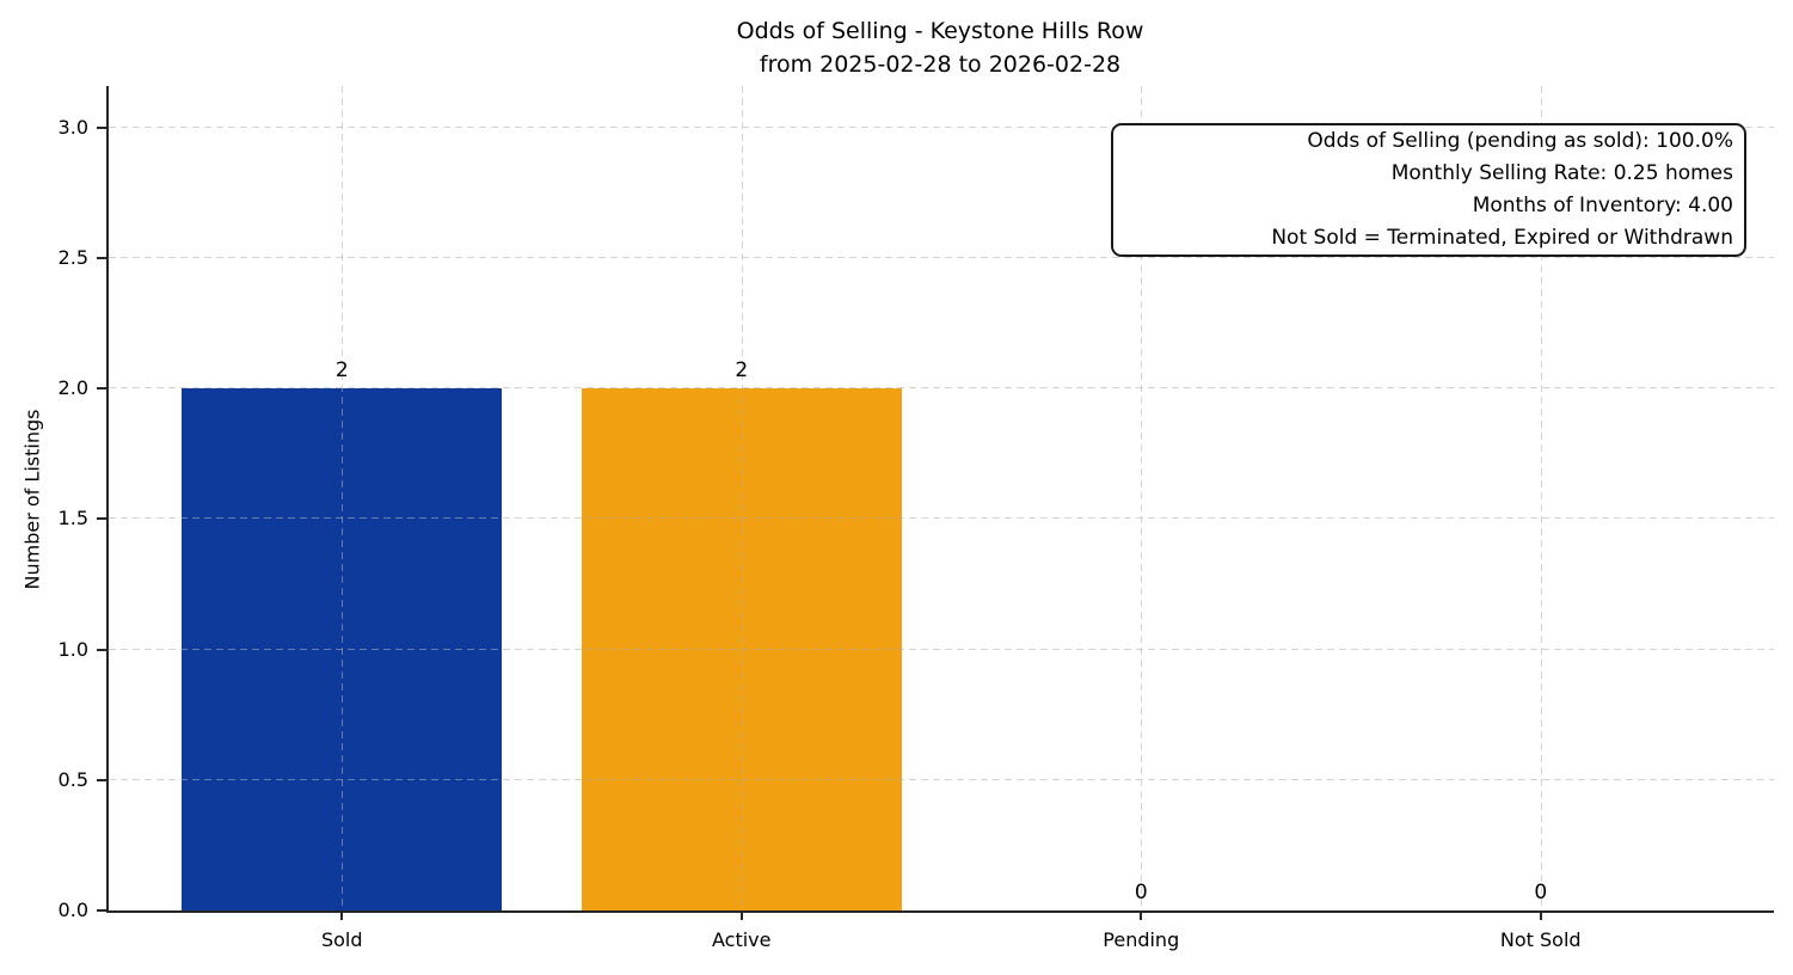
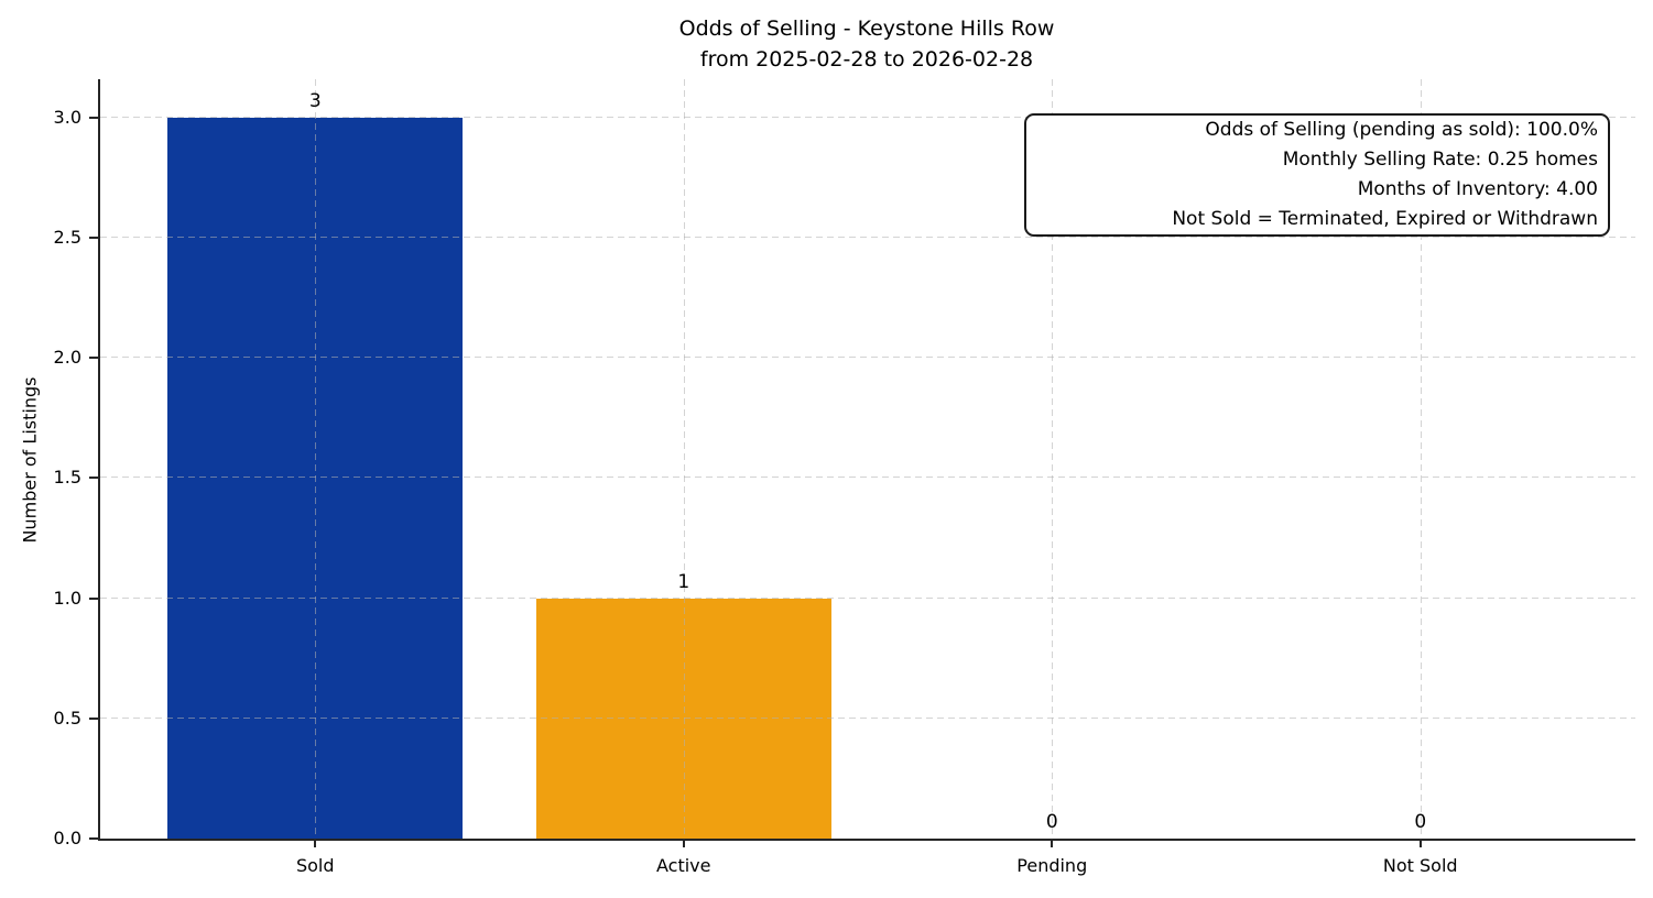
Sold: 2 -> 3
Active: 2 -> 1
